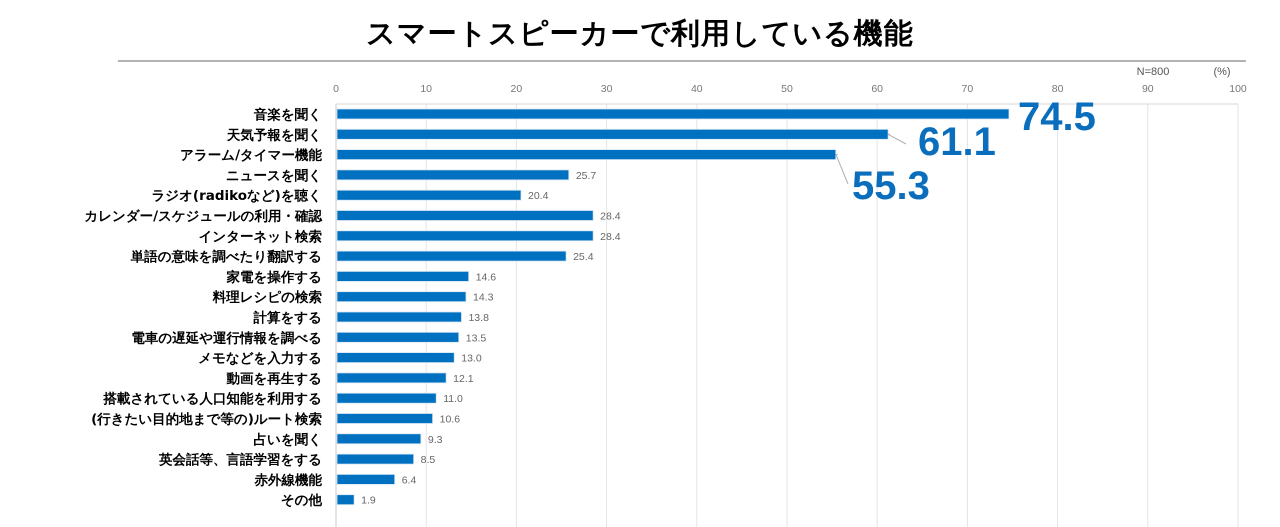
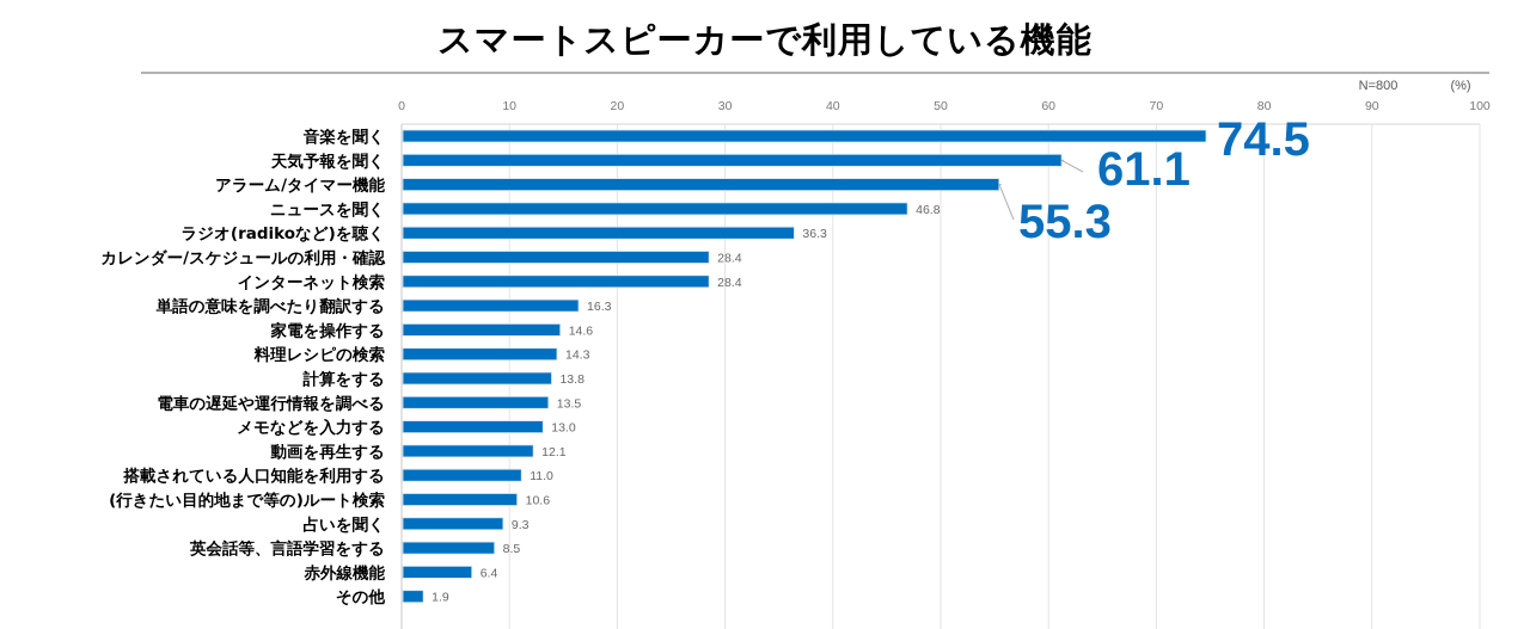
ニュースを聞く: 25.7 -> 46.8
ラジオ(radikoなど)を聴く: 20.4 -> 36.3
単語の意味を調べたり翻訳する: 25.4 -> 16.3
